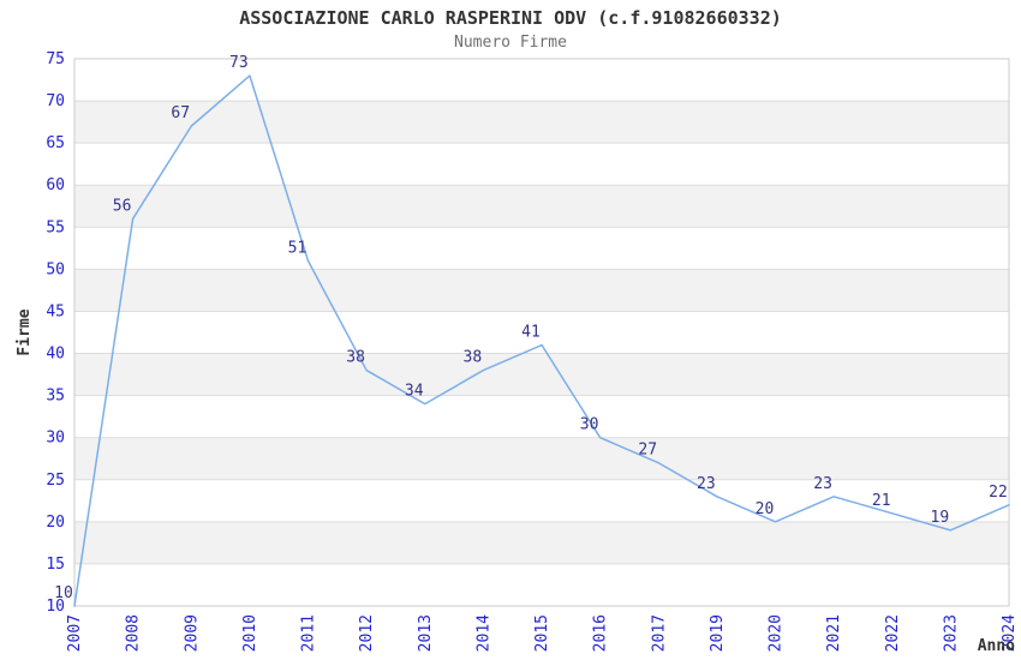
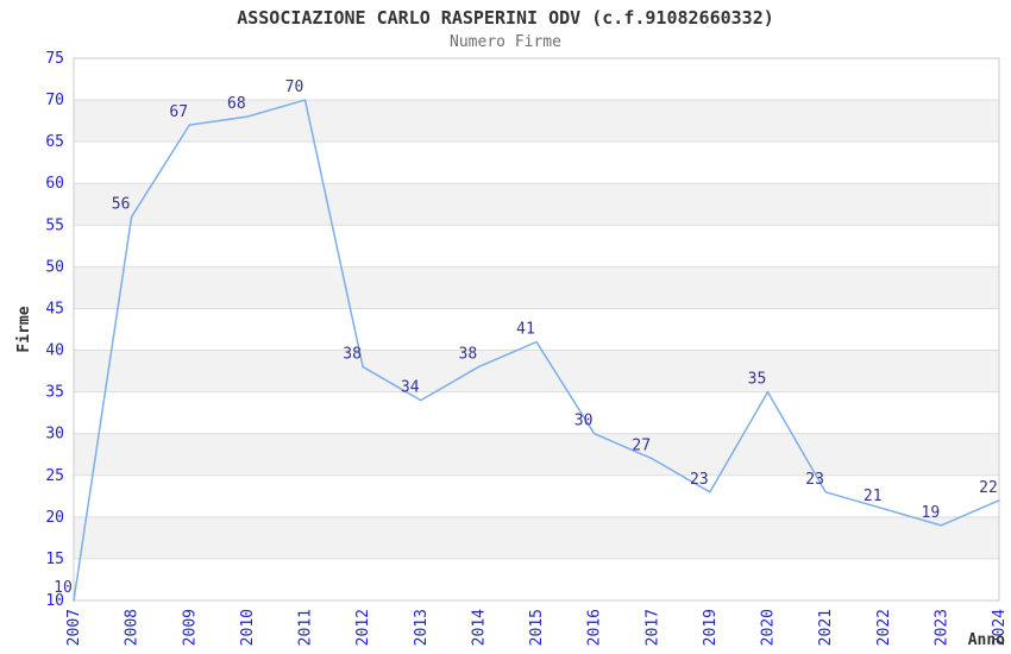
2010: 73 -> 68
2011: 51 -> 70
2020: 20 -> 35
